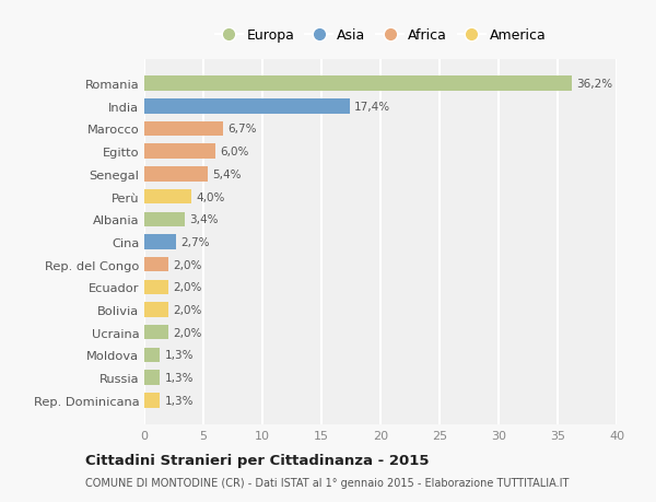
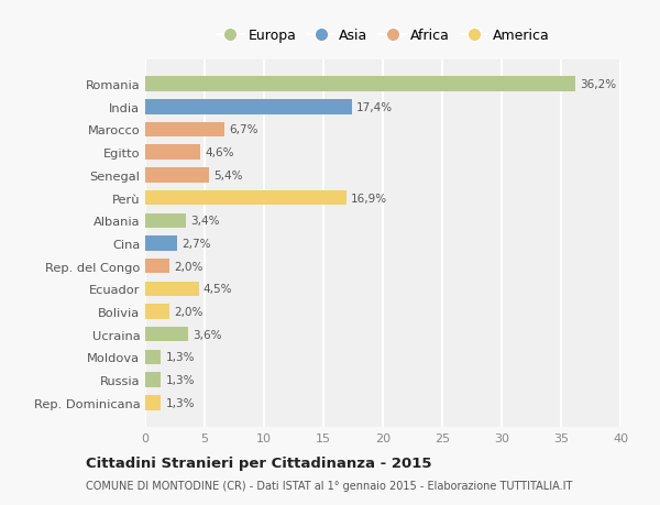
Egitto: 6,0% -> 4,6%
Perù: 4,0% -> 16,9%
Ecuador: 2,0% -> 4,5%
Ucraina: 2,0% -> 3,6%
